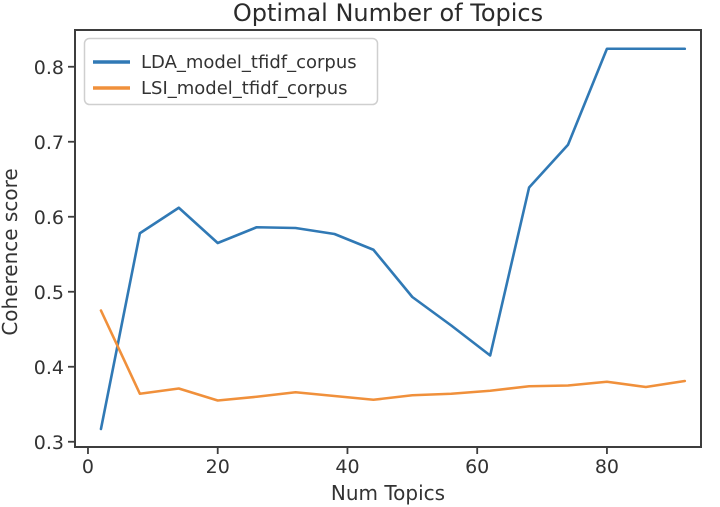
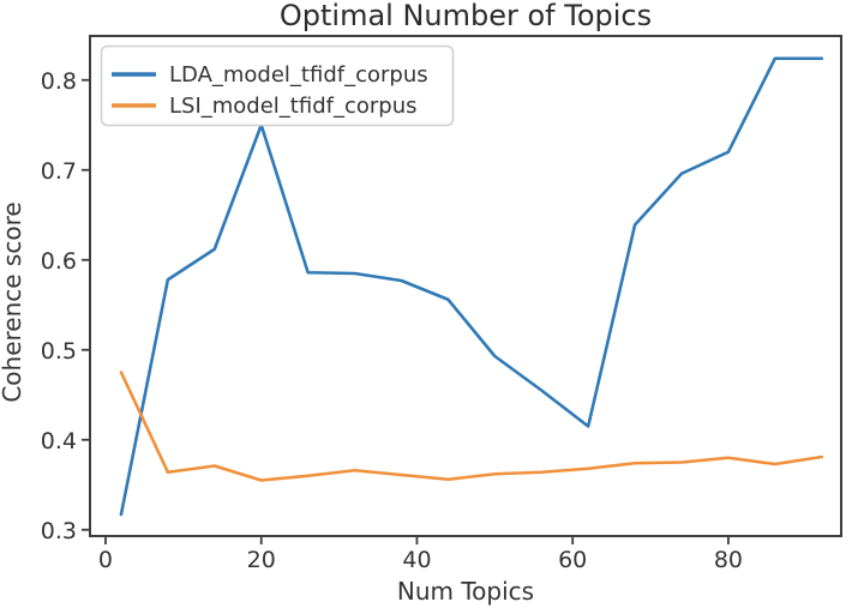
LDA_model_tfidf_corpus/20: 0.56 -> 0.75
LDA_model_tfidf_corpus/80: 0.82 -> 0.72
